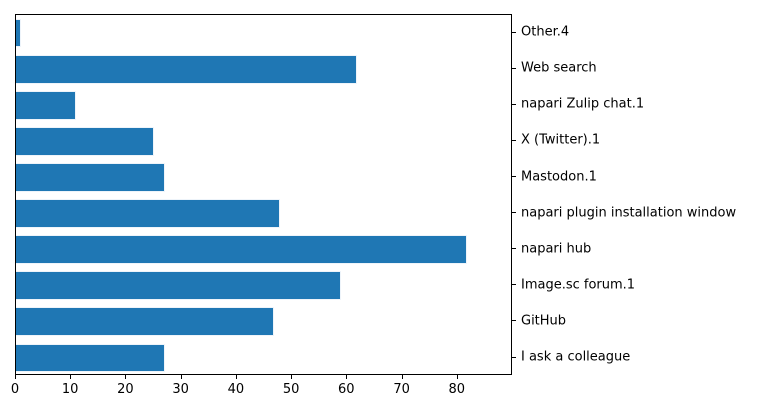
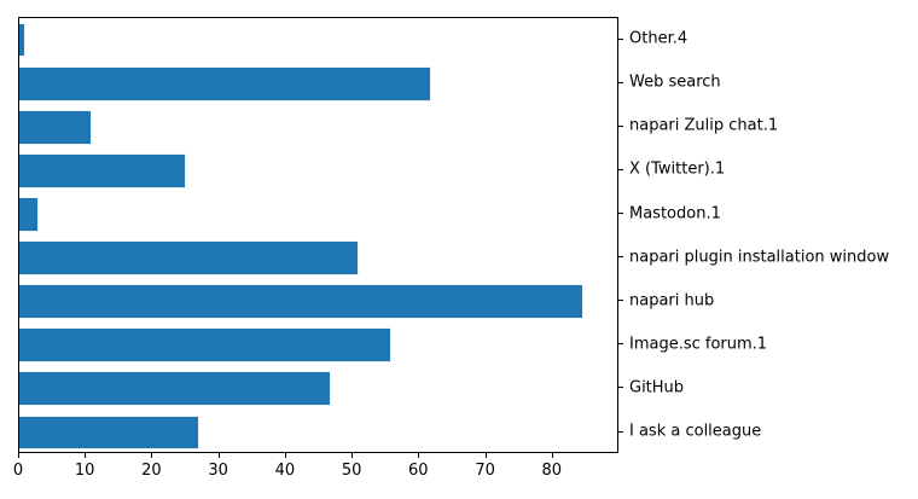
Mastodon.1: 27 -> 3
napari plugin installation window: 48 -> 51
napari hub: 82 -> 85
Image.sc forum.1: 59 -> 56
